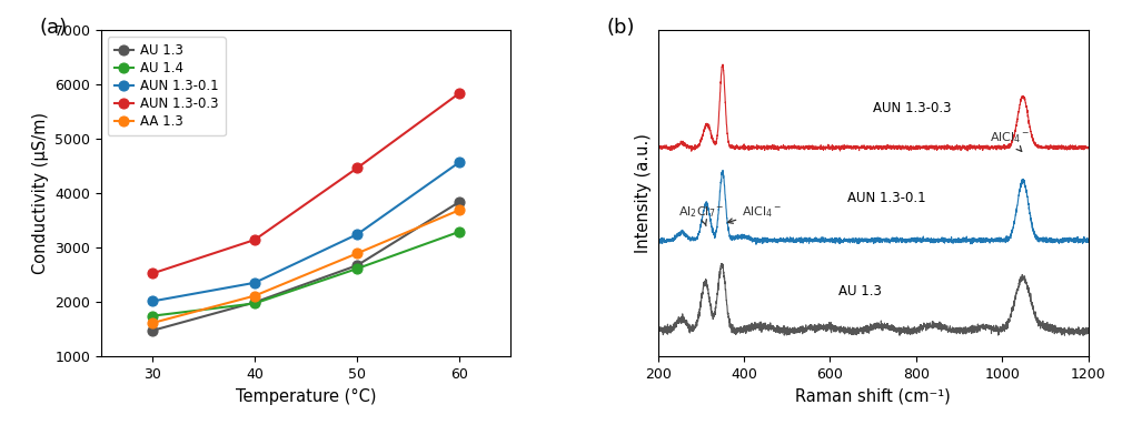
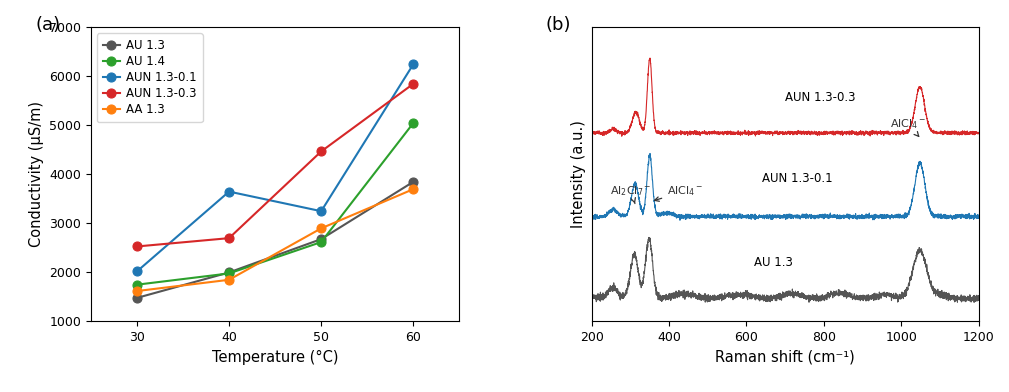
AUN 1.3-0.1/40: 2360 -> 3650
AUN 1.3-0.3/40: 3150 -> 2700
AA 1.3/40: 2120 -> 1850
AU 1.4/60: 3300 -> 5050
AUN 1.3-0.1/60: 4580 -> 6250
